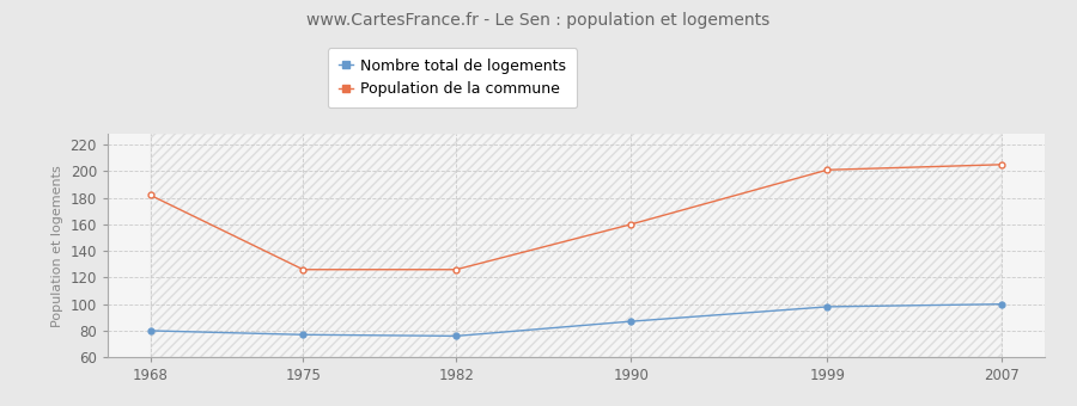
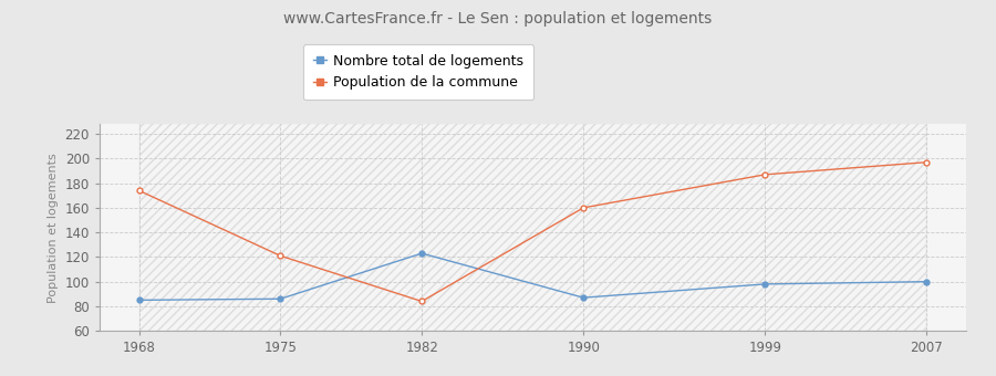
Nombre total de logements/1968: 80 -> 85
Population de la commune/1968: 182 -> 174
Nombre total de logements/1975: 77 -> 86
Population de la commune/1975: 126 -> 121
Nombre total de logements/1982: 76 -> 123
Population de la commune/1982: 126 -> 84
Population de la commune/1999: 201 -> 187
Population de la commune/2007: 205 -> 197
